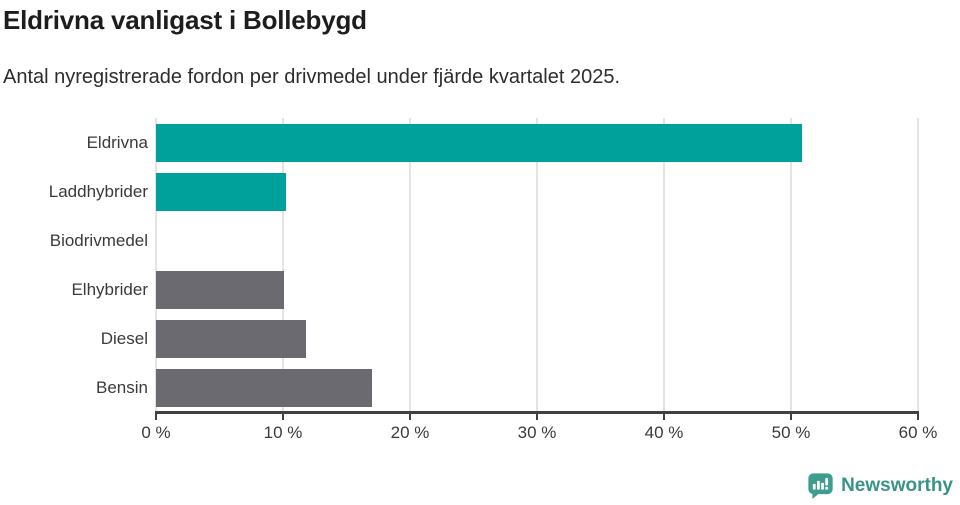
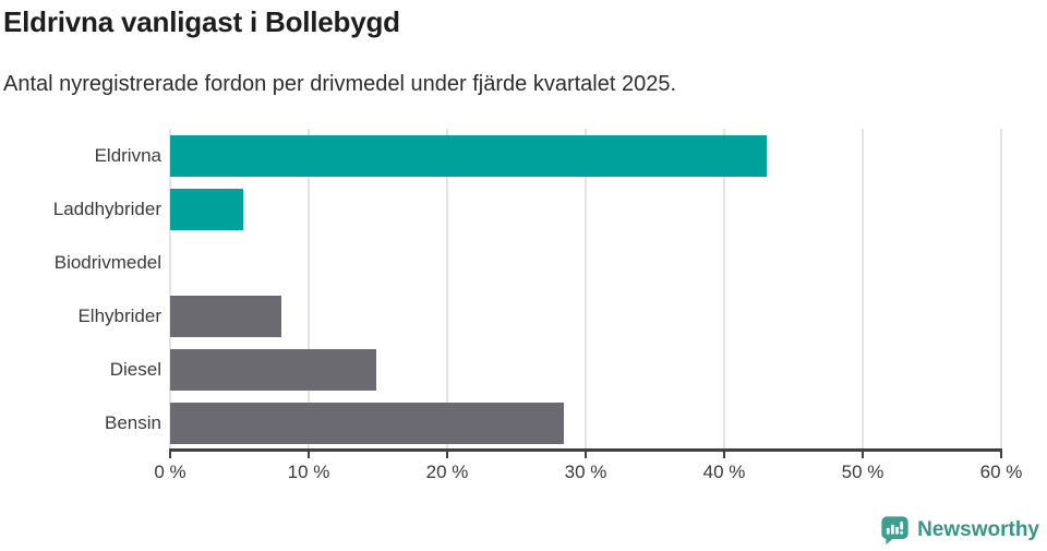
Eldrivna: 50.9% -> 43.1%
Laddhybrider: 10.2% -> 5.3%
Elhybrider: 10.1% -> 8.0%
Diesel: 11.8% -> 14.9%
Bensin: 17.0% -> 28.4%
